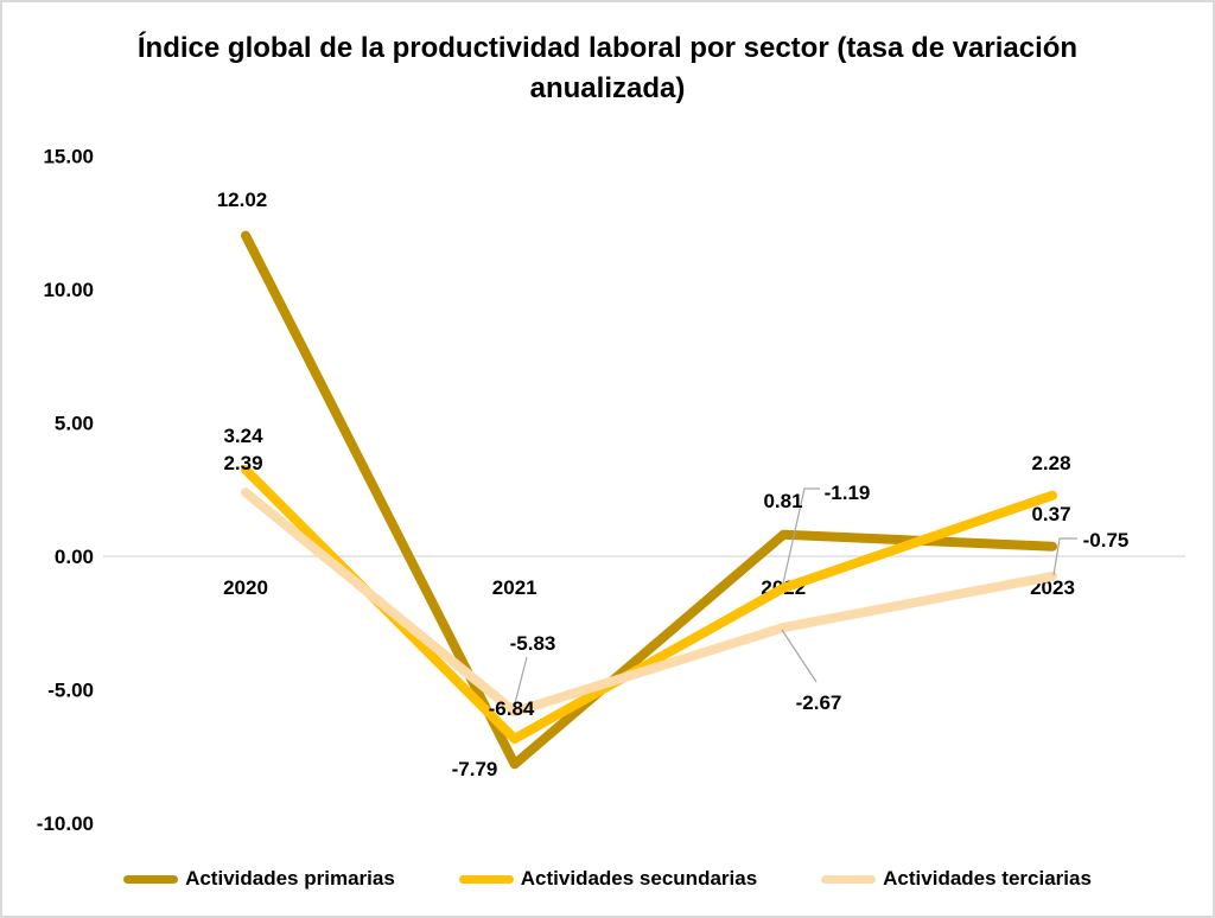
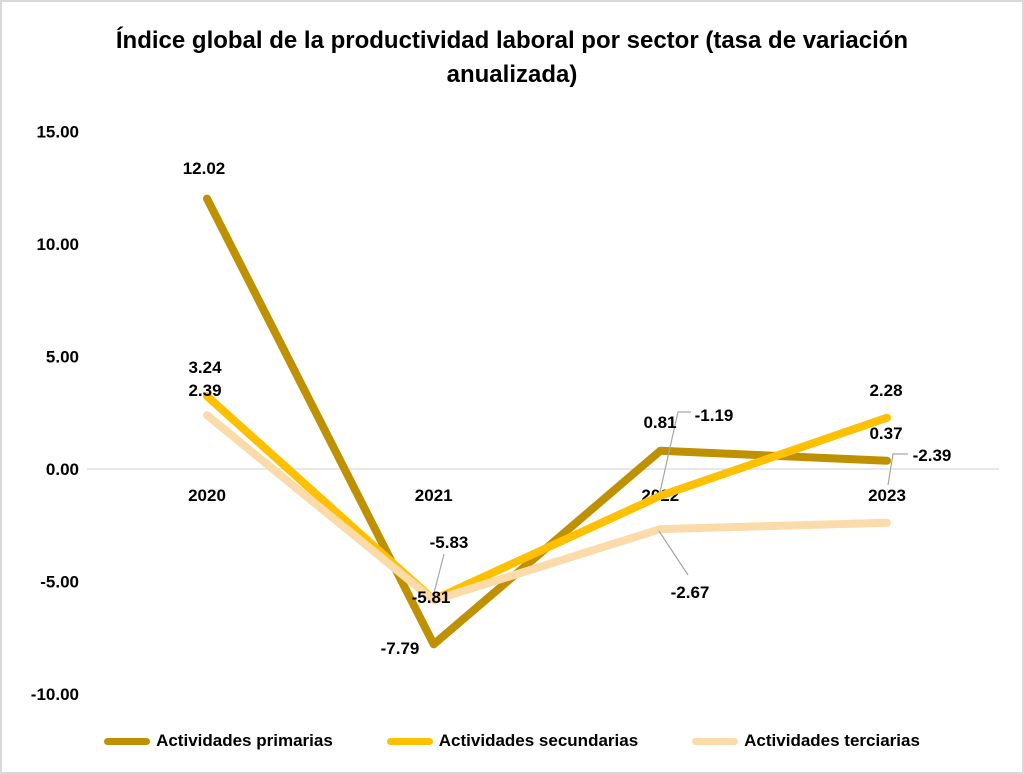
Actividades secundarias/2021: -6.84 -> -5.81
Actividades terciarias/2023: -0.75 -> -2.39
